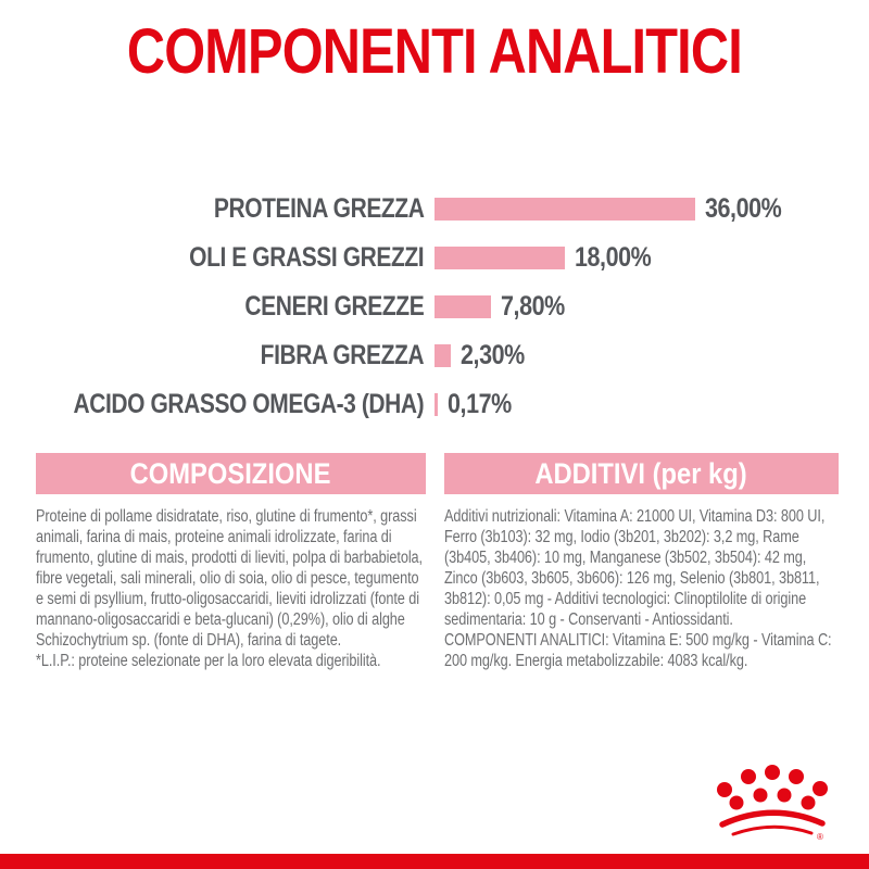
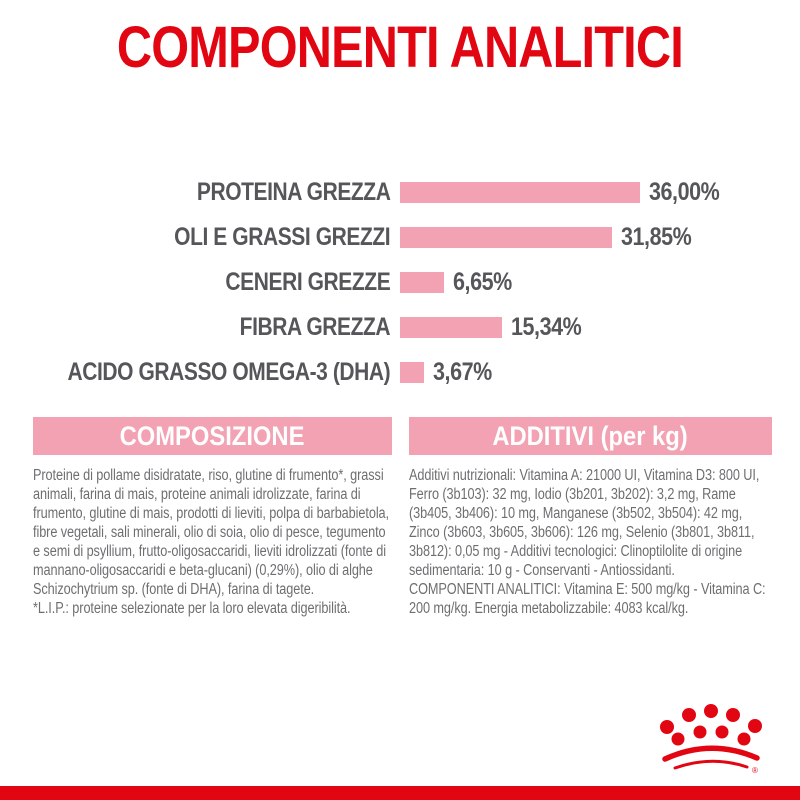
OLI E GRASSI GREZZI: 18,00% -> 31,85%
CENERI GREZZE: 7,80% -> 6,65%
FIBRA GREZZA: 2,30% -> 15,34%
ACIDO GRASSO OMEGA-3 (DHA): 0,17% -> 3,67%
